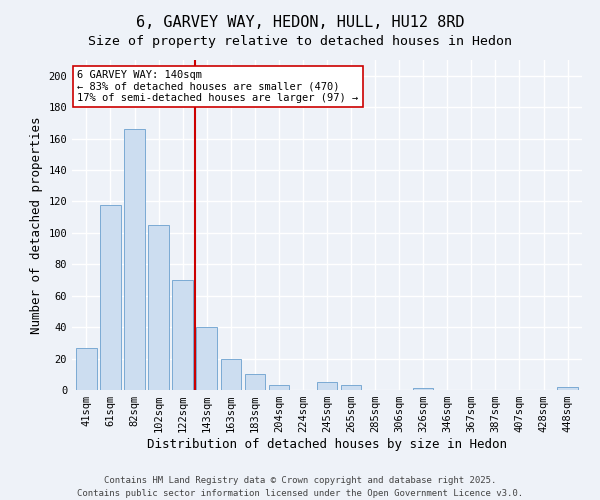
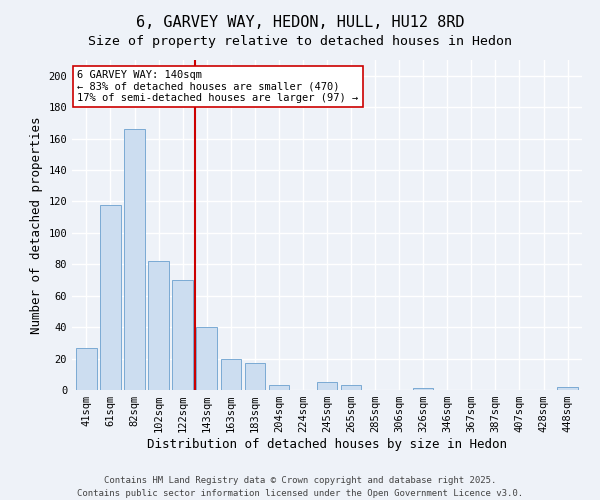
102sqm: 105 -> 82
183sqm: 10 -> 17
